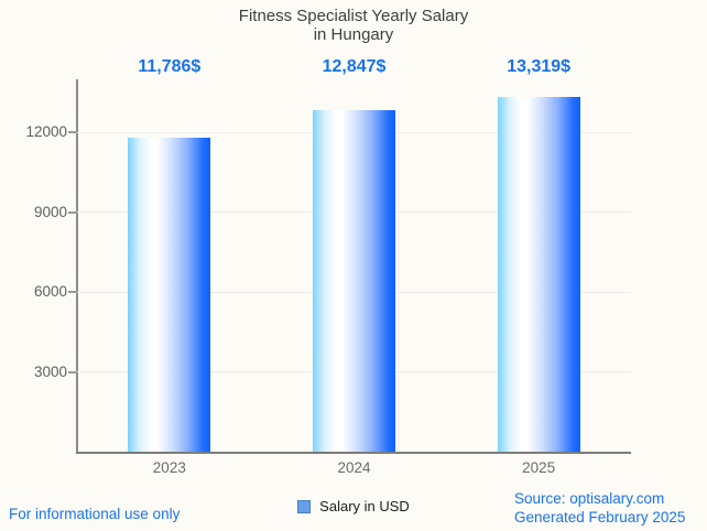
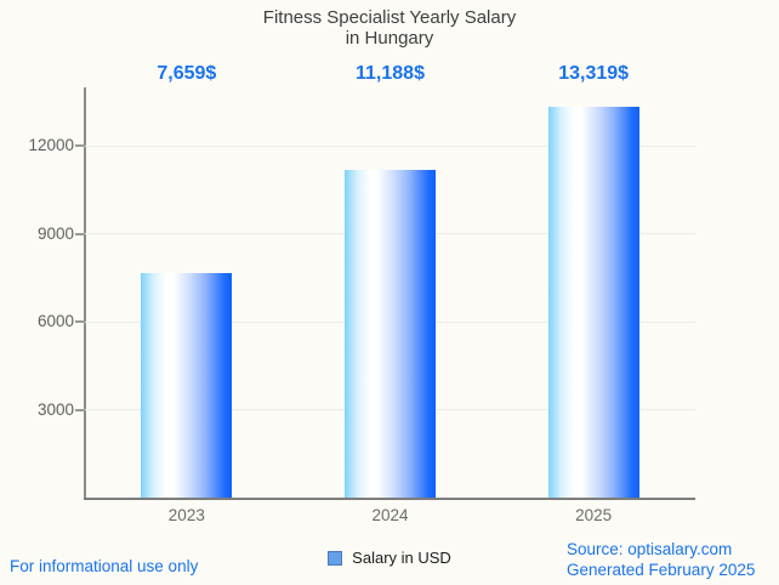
2023: 11,786 -> 7,659
2024: 12,847 -> 11,188
